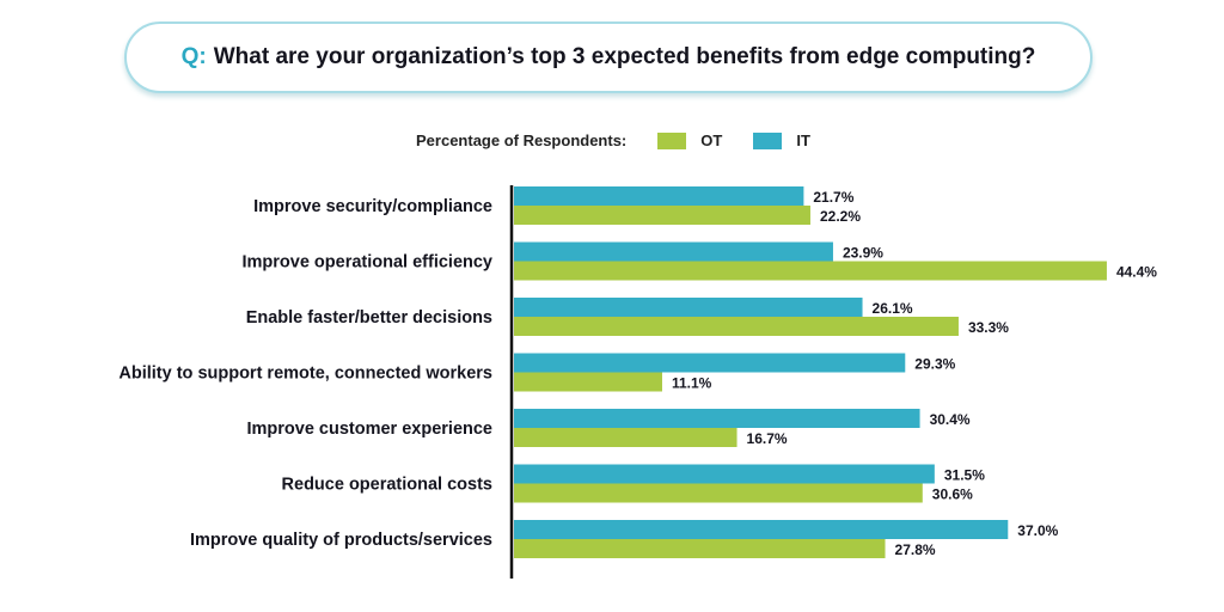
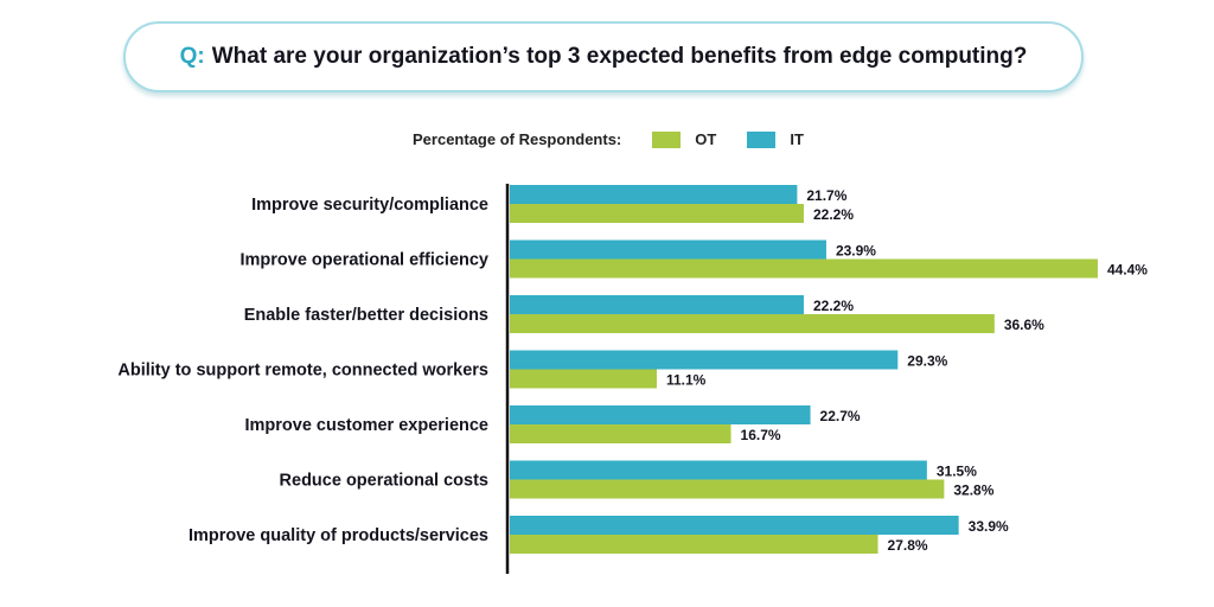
IT/Enable faster/better decisions: 26.1% -> 22.2%
OT/Enable faster/better decisions: 33.3% -> 36.6%
IT/Improve customer experience: 30.4% -> 22.7%
OT/Reduce operational costs: 30.6% -> 32.8%
IT/Improve quality of products/services: 37.0% -> 33.9%
